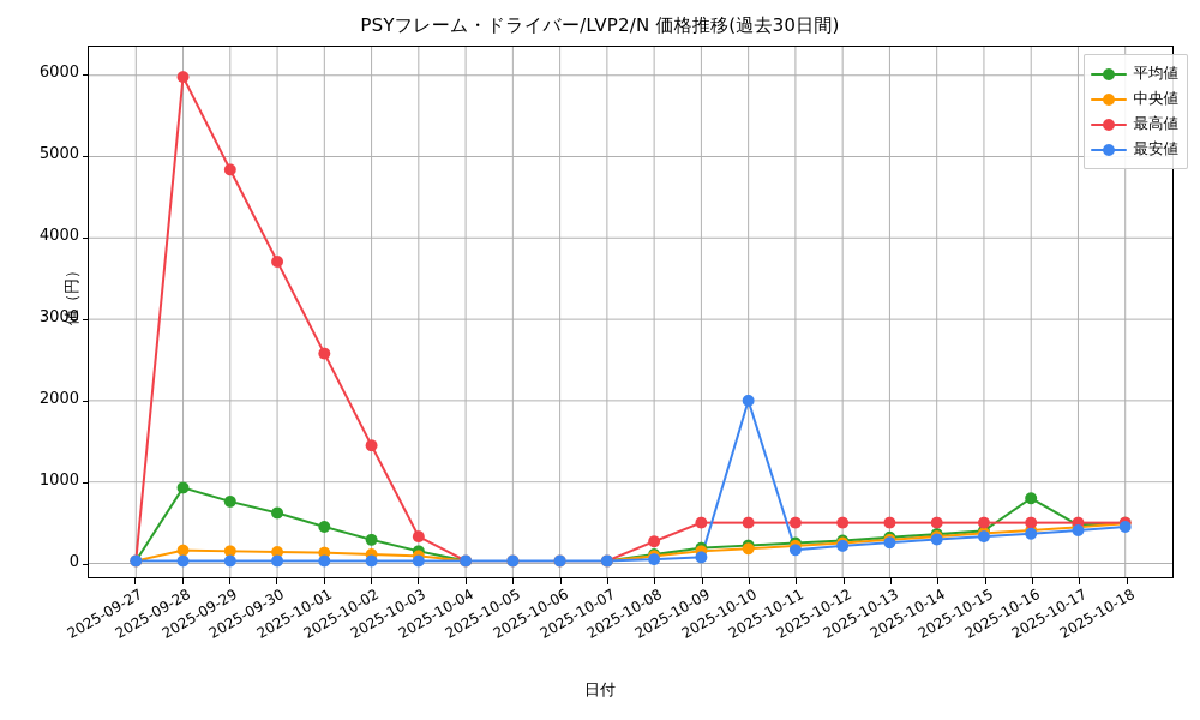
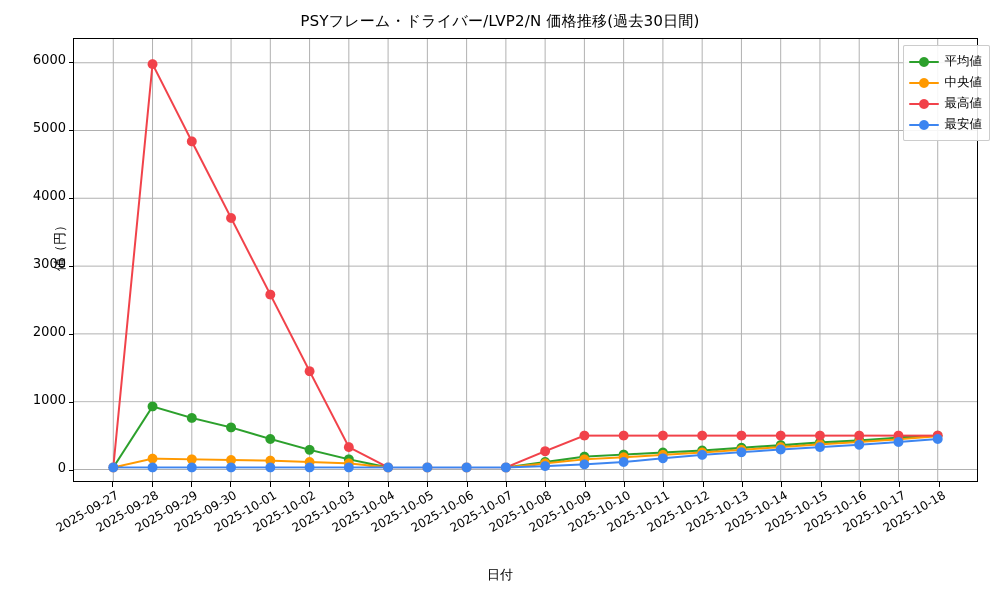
最安値/2025-10-10: 2000 -> 100
平均値/2025-10-16: 800 -> 400
